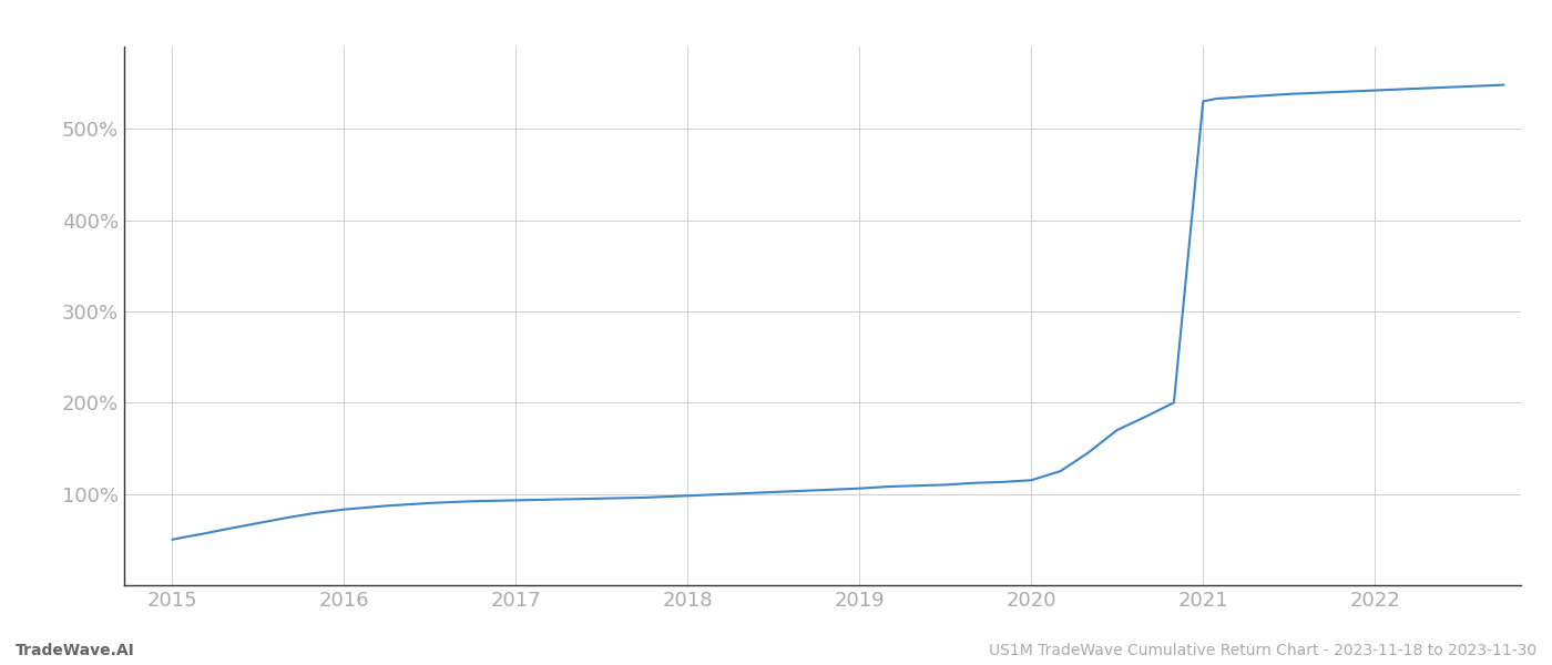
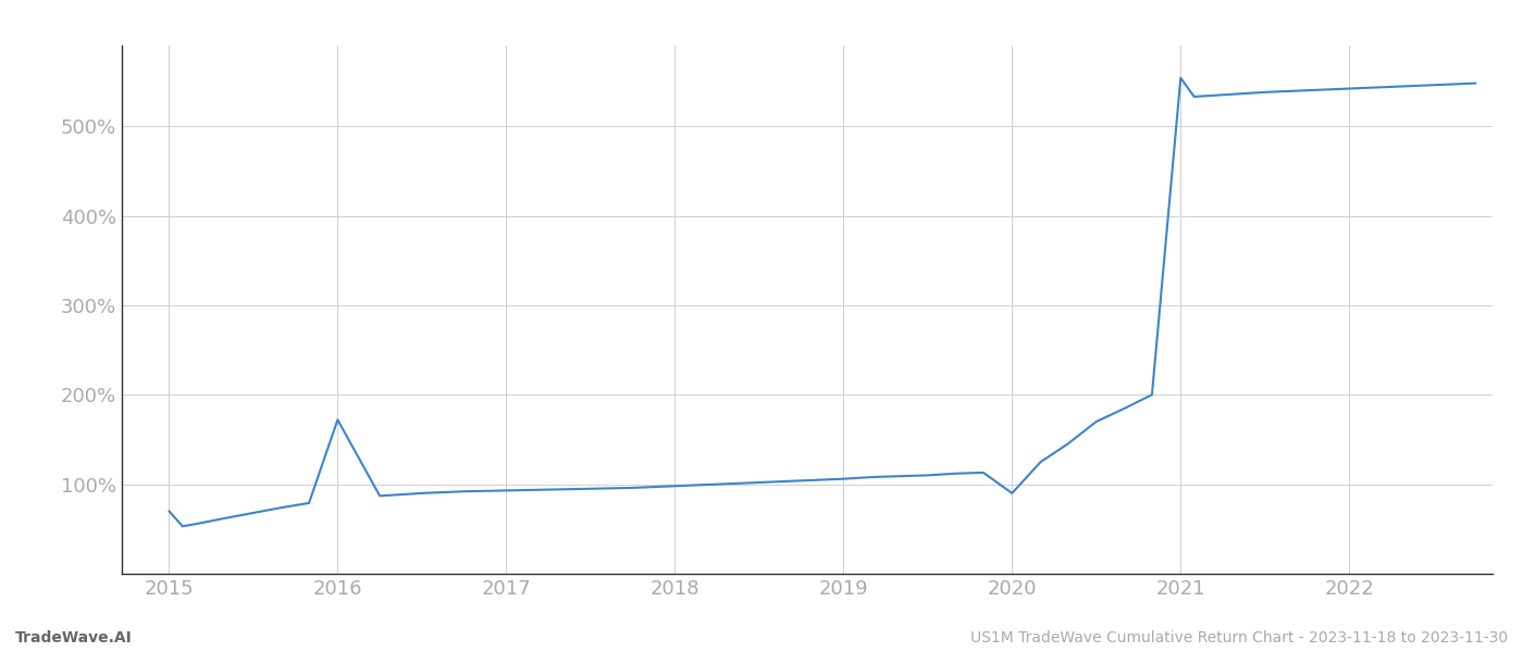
2015: 50% -> 70%
2016: 83% -> 172%
2020: 115% -> 90%
2021: 530% -> 554%
